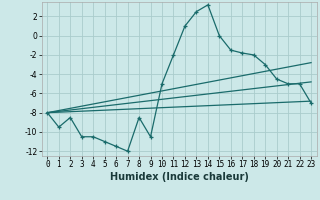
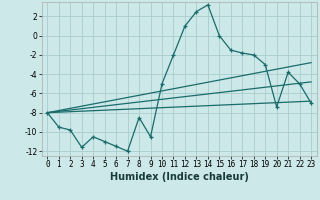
2: -8.5 -> -9.8
3: -10.5 -> -11.6
20: -4.5 -> -7.4
21: -5.0 -> -3.8
